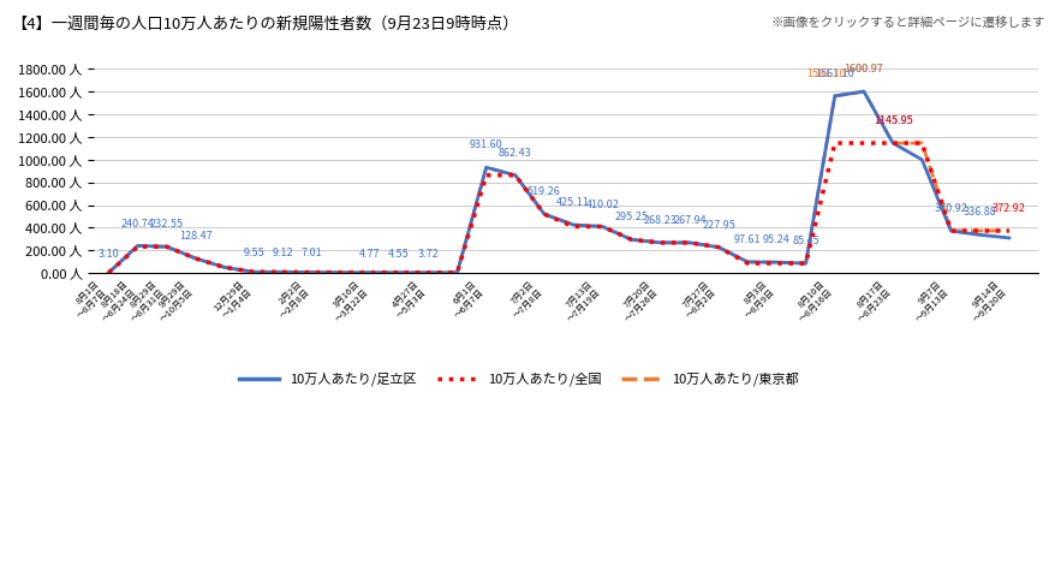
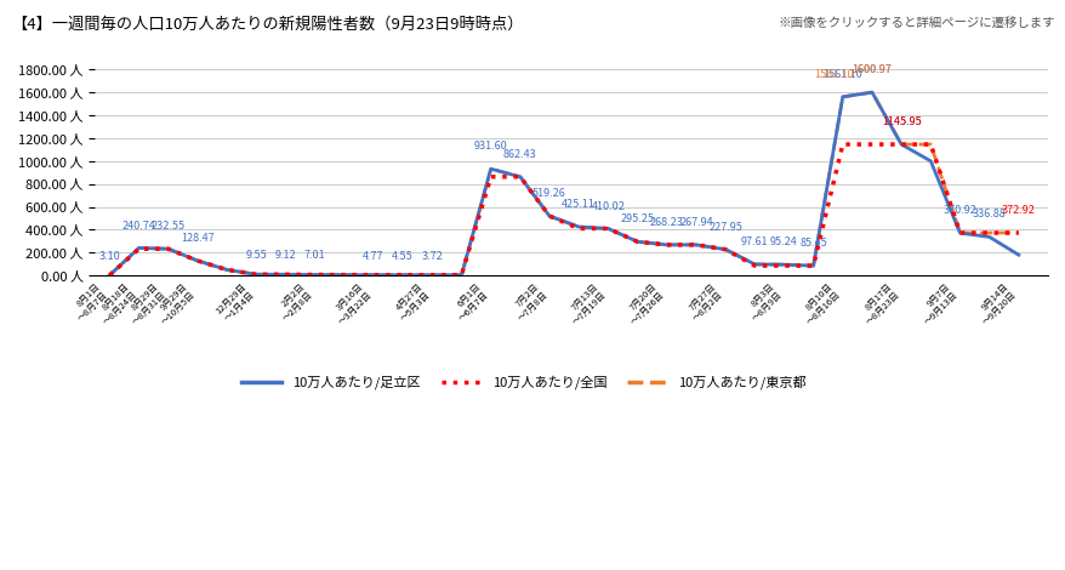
10万人あたり/足立区/9月14日 ～9月20日: 310 人 -> 180 人
